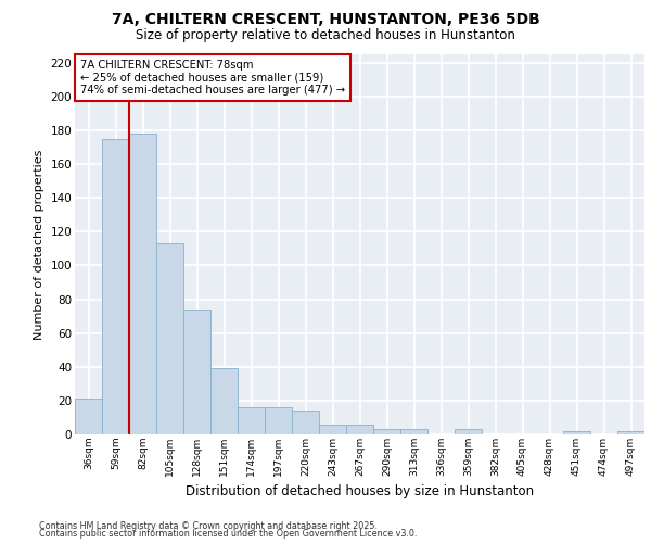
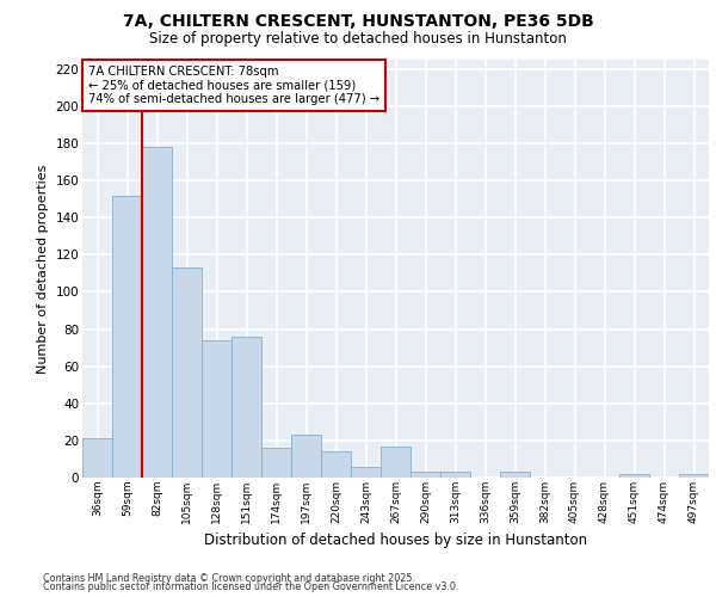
59sqm: 175 -> 152
151sqm: 39 -> 76
197sqm: 16 -> 23
267sqm: 6 -> 17
